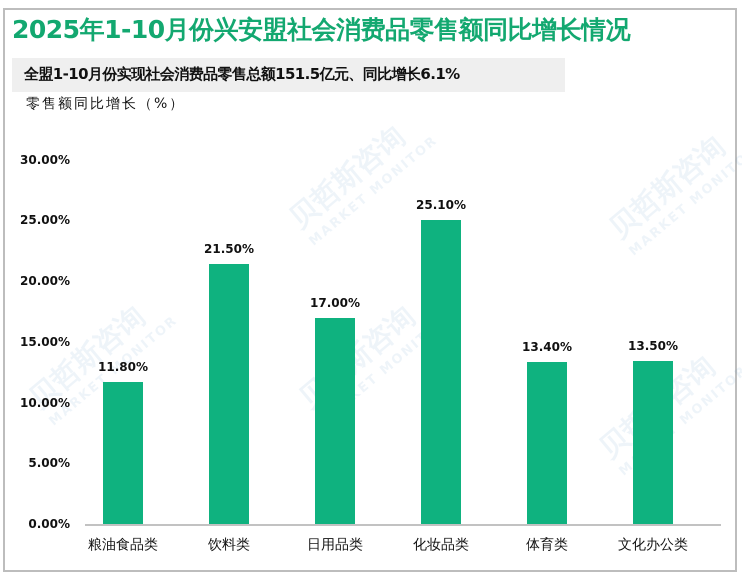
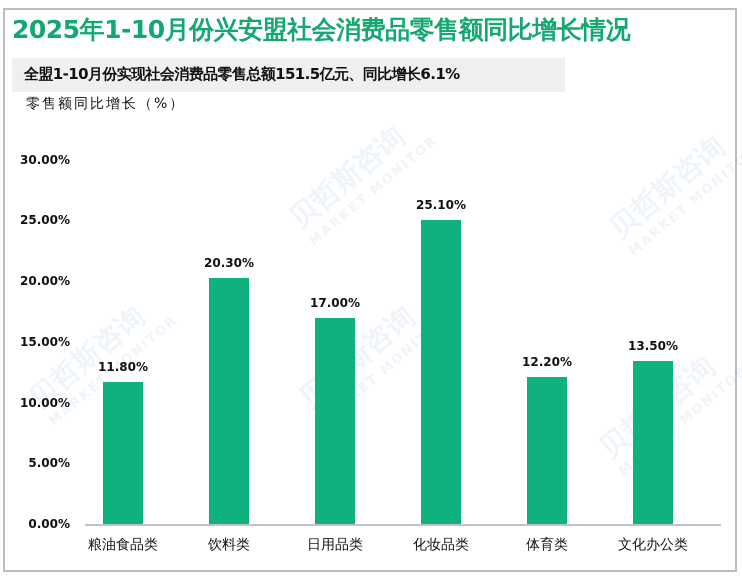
饮料类: 21.50% -> 20.30%
体育类: 13.40% -> 12.20%
